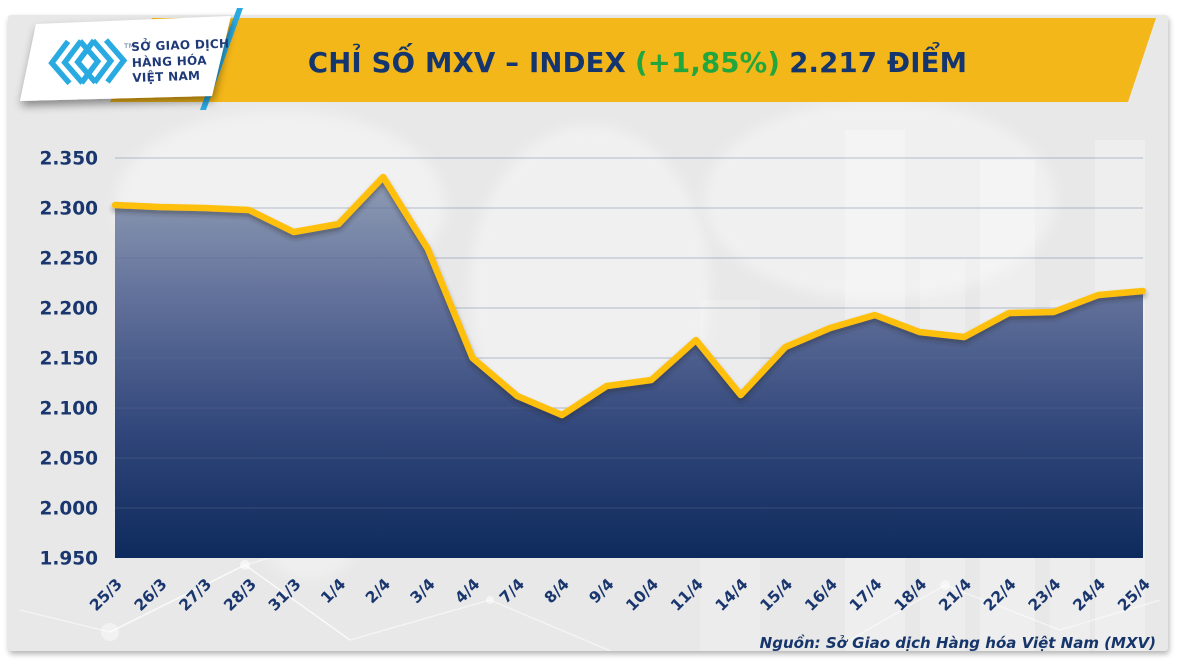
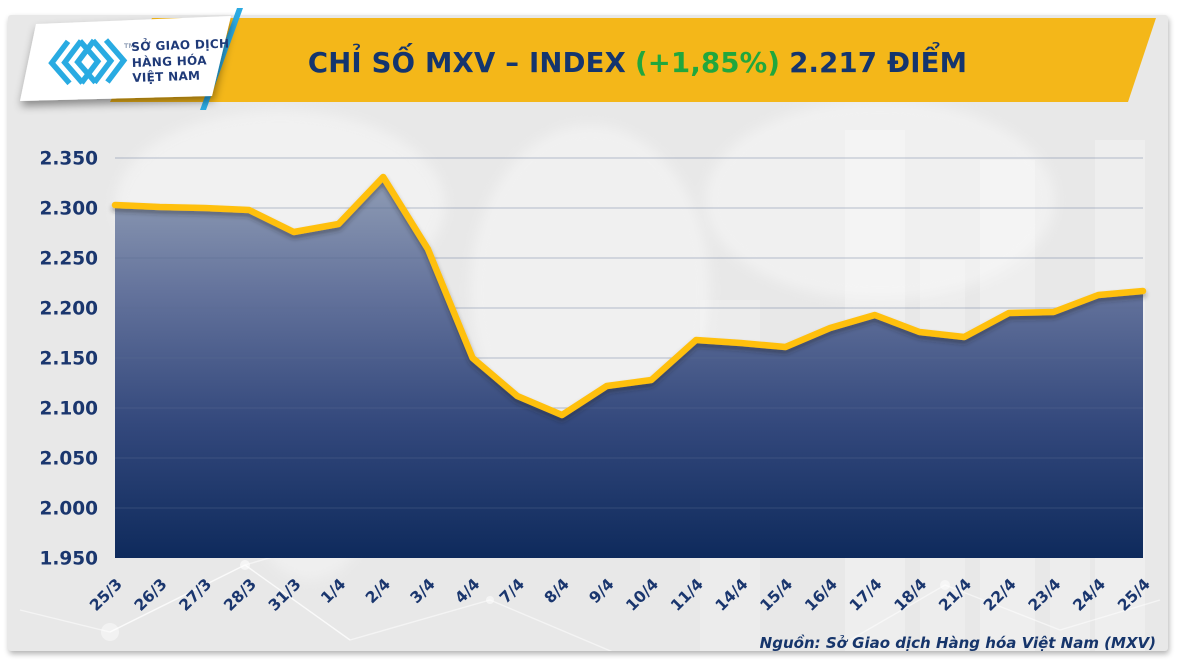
14/4: 2113 -> 2165
